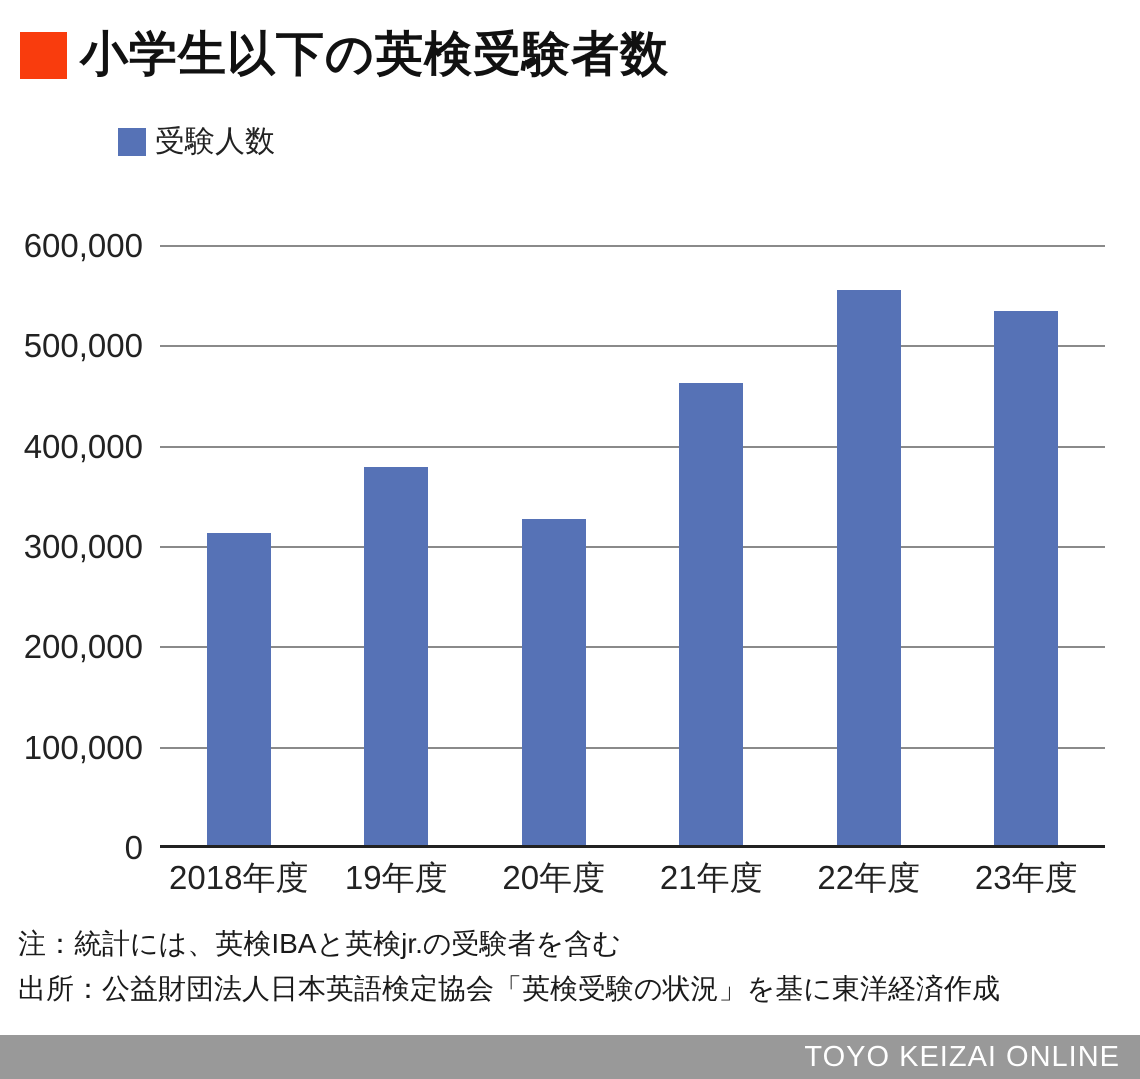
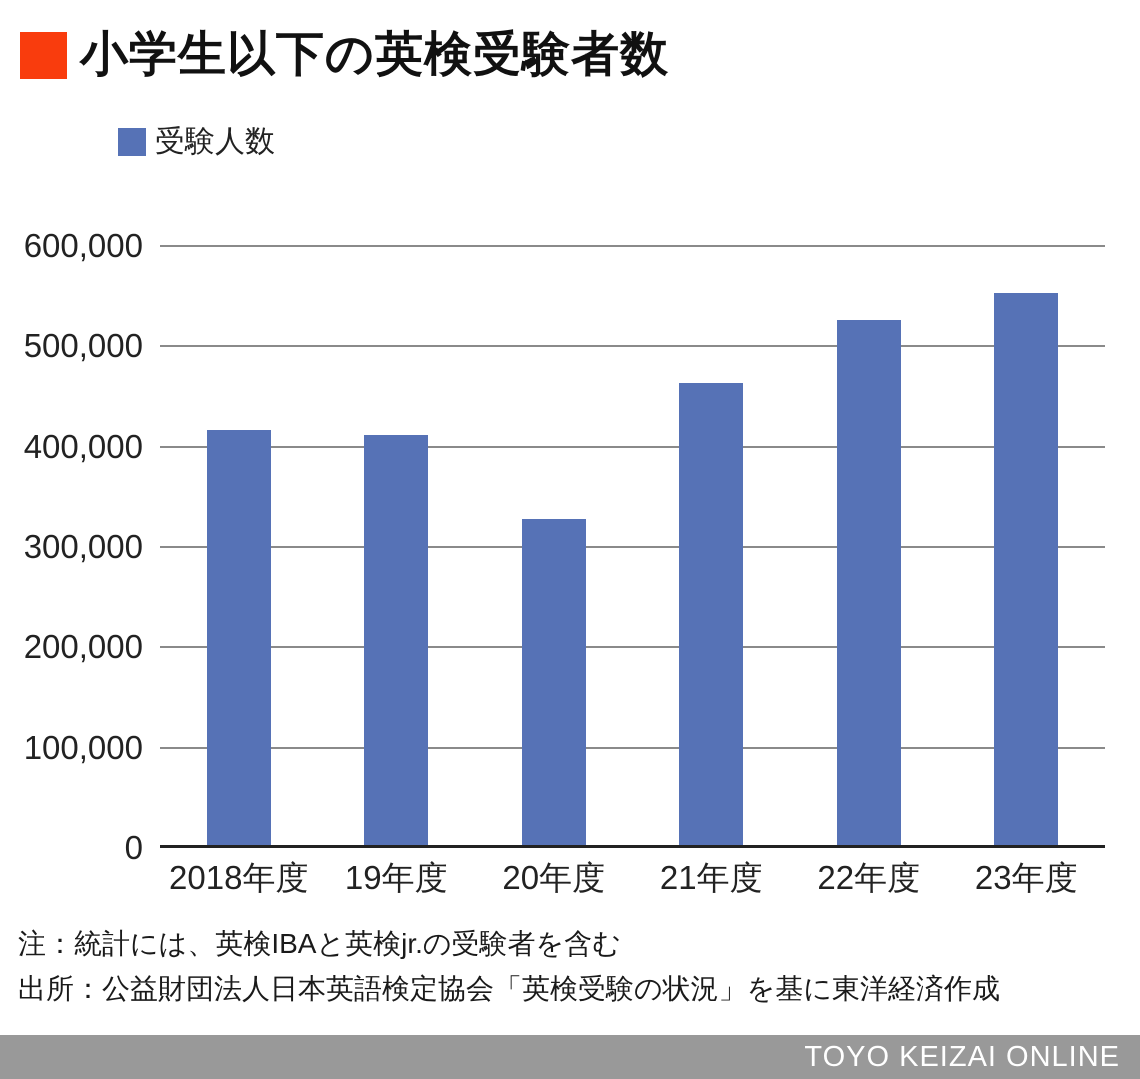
2018年度: 311000 -> 414000
19年度: 377000 -> 409000
22年度: 553000 -> 523000
23年度: 532000 -> 550000
